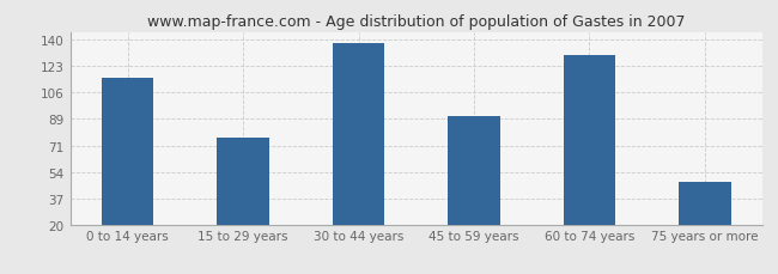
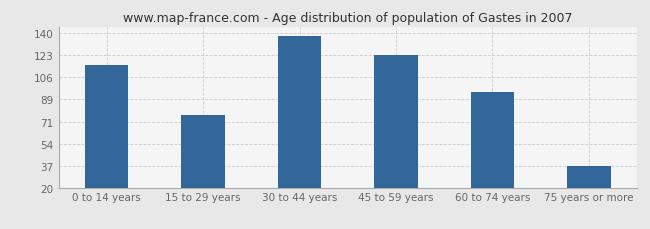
45 to 59 years: 90 -> 123
60 to 74 years: 130 -> 94
75 years or more: 48 -> 37
